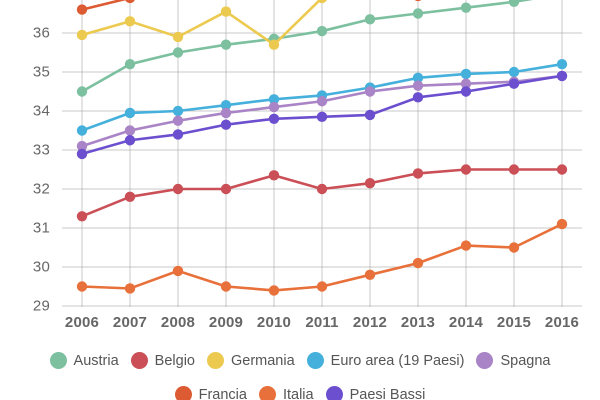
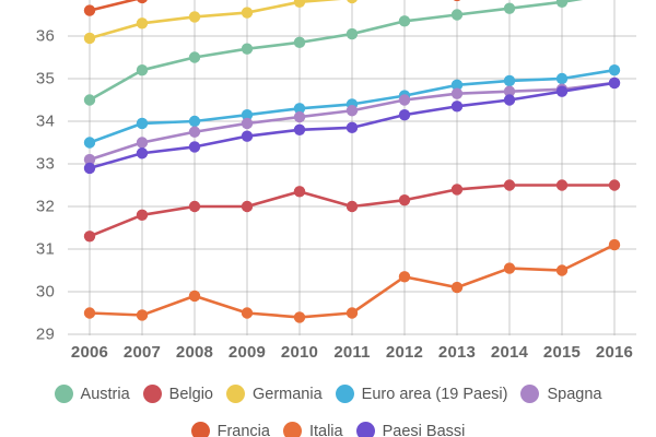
Germania/2008: 35.9 -> 36.5
Germania/2010: 35.7 -> 36.8
Italia/2012: 29.8 -> 30.4
Paesi Bassi/2012: 33.9 -> 34.1
